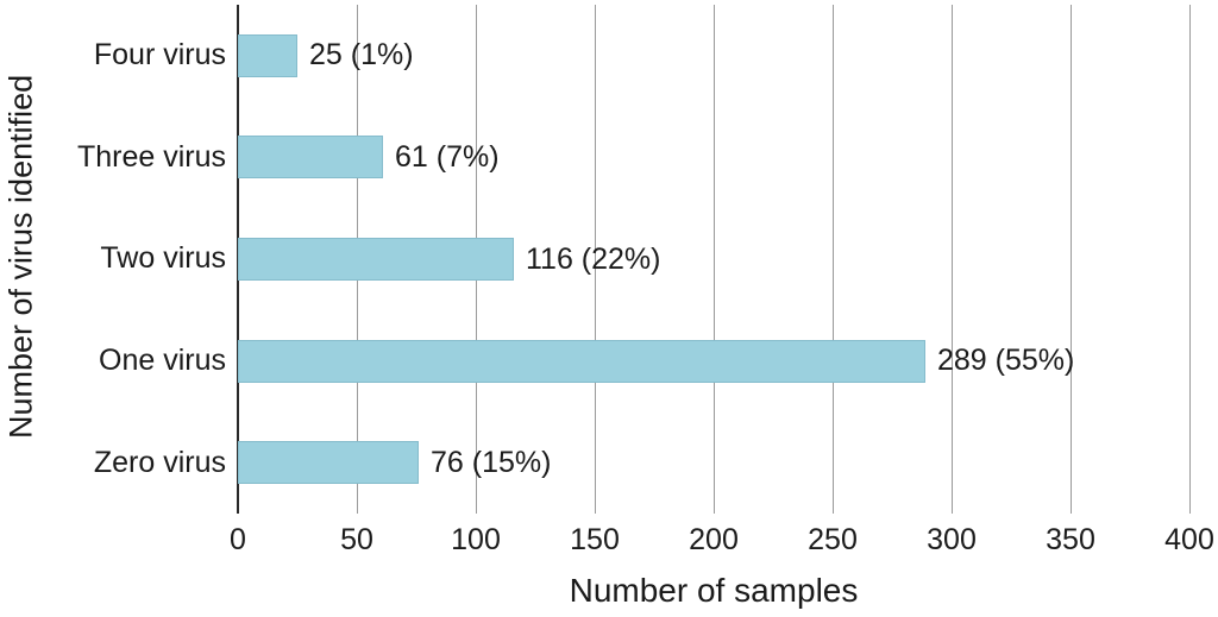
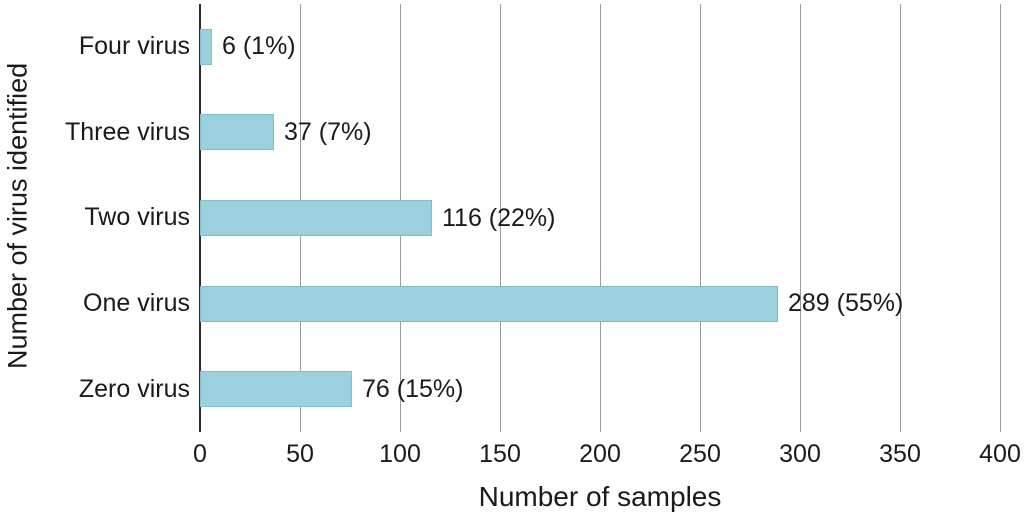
Four virus: 25 -> 6
Three virus: 61 -> 37
